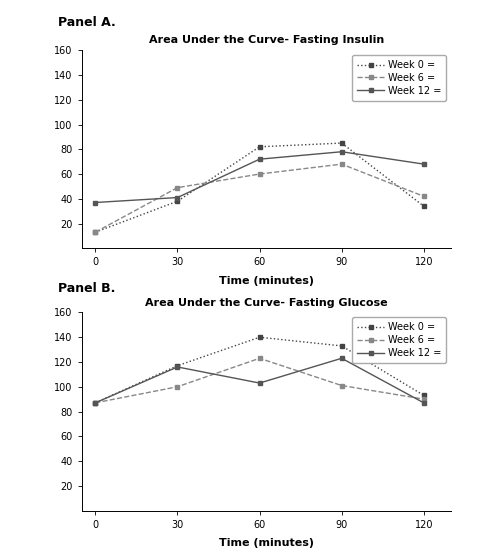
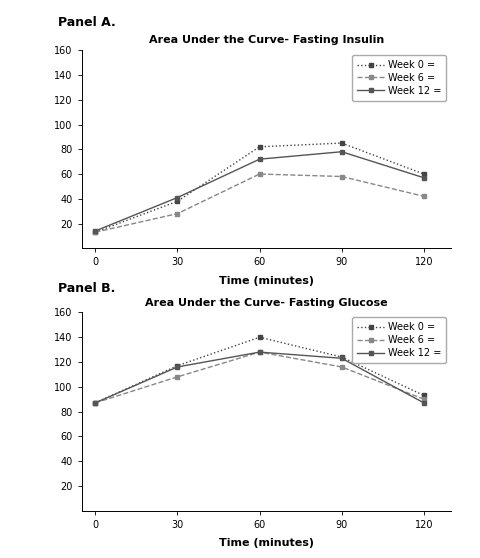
Area Under the Curve- Fasting Insulin/Week 12 =/0: 37 -> 14
Area Under the Curve- Fasting Insulin/Week 6 =/30: 49 -> 28
Area Under the Curve- Fasting Insulin/Week 6 =/90: 68 -> 58
Area Under the Curve- Fasting Insulin/Week 0 =/120: 34 -> 60
Area Under the Curve- Fasting Insulin/Week 12 =/120: 68 -> 57
Area Under the Curve- Fasting Glucose/Week 6 =/30: 100 -> 108
Area Under the Curve- Fasting Glucose/Week 6 =/60: 123 -> 128
Area Under the Curve- Fasting Glucose/Week 12 =/60: 103 -> 128
Area Under the Curve- Fasting Glucose/Week 0 =/90: 133 -> 124
Area Under the Curve- Fasting Glucose/Week 6 =/90: 101 -> 116
